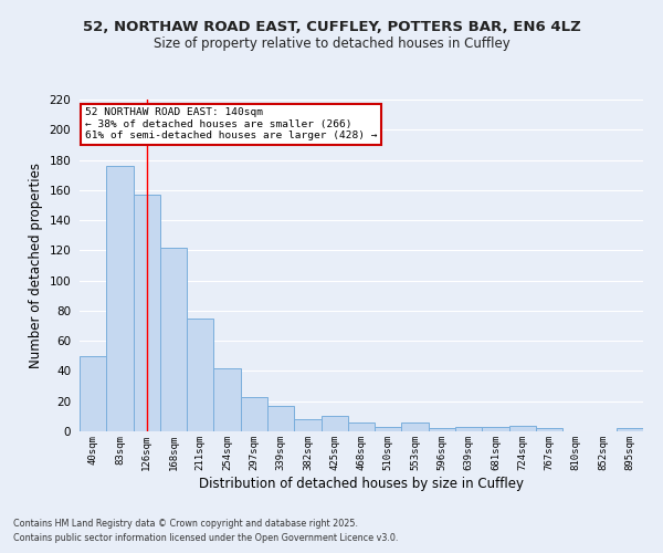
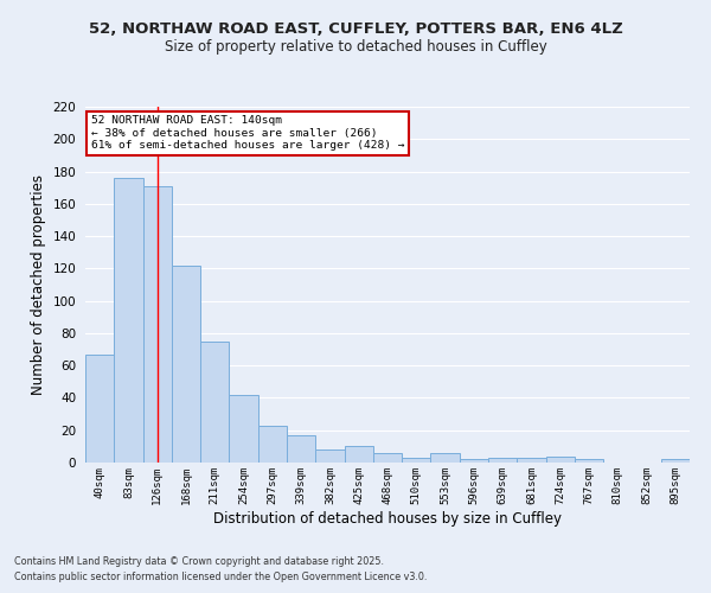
40sqm: 50 -> 67
126sqm: 157 -> 171
